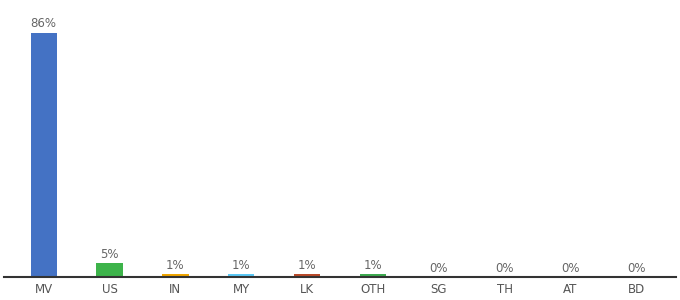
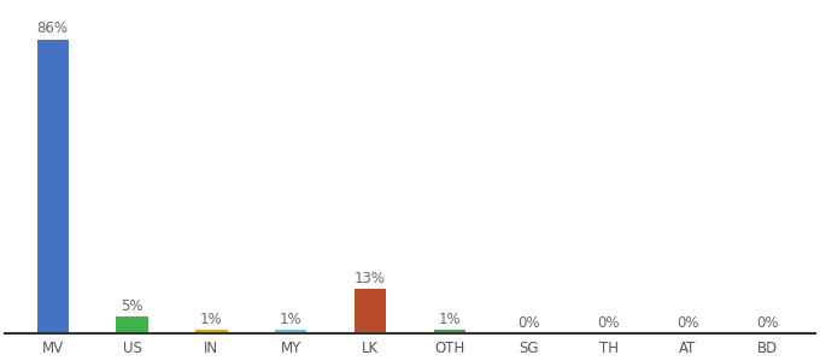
LK: 1% -> 13%
